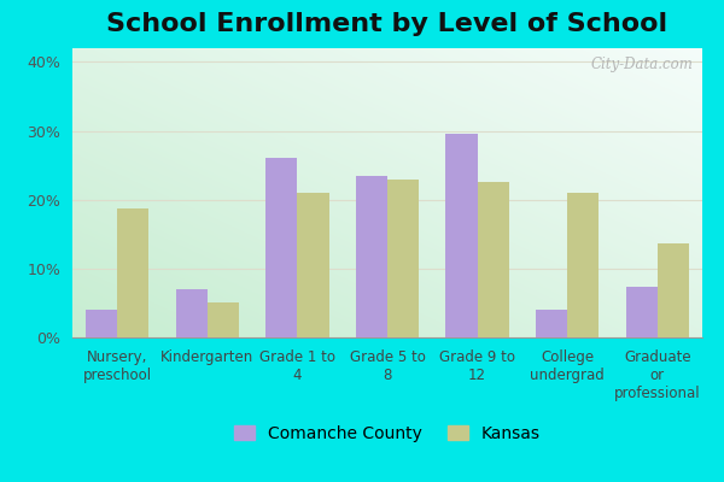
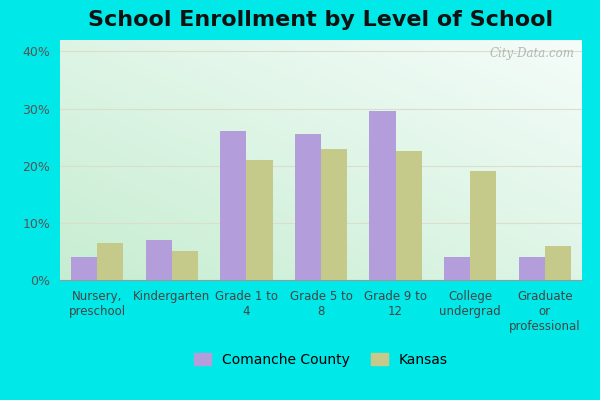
Kansas/Nursery, preschool: 18.8% -> 6.5%
Comanche County/Grade 5 to 8: 23.4% -> 25.5%
Kansas/College undergrad: 21.0% -> 19.0%
Comanche County/Graduate or professional: 7.4% -> 4.0%
Kansas/Graduate or professional: 13.6% -> 6.0%
